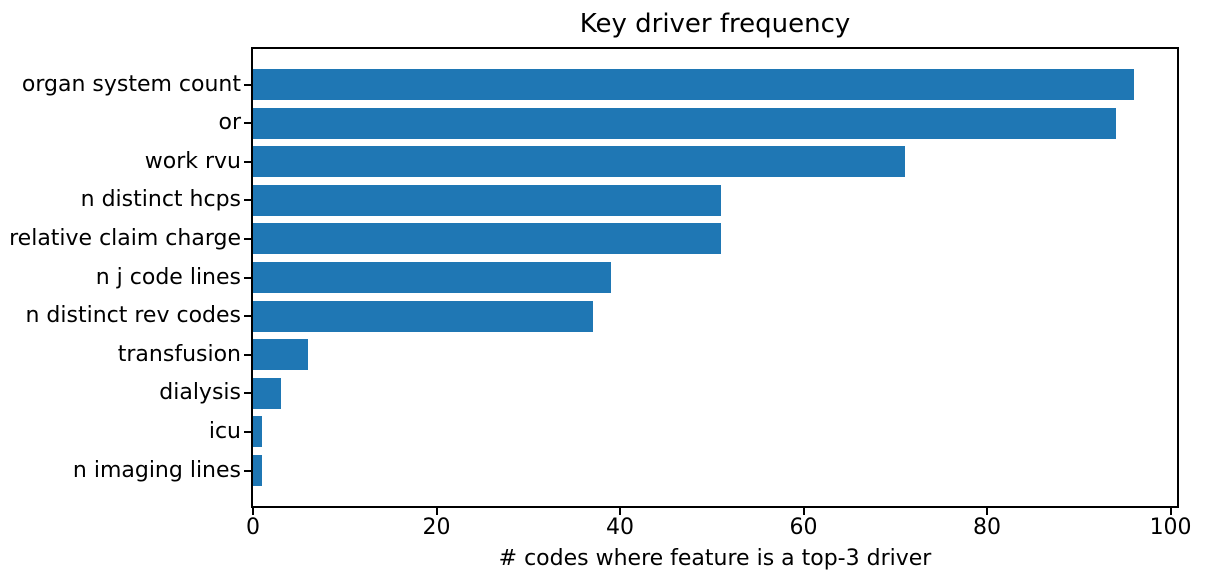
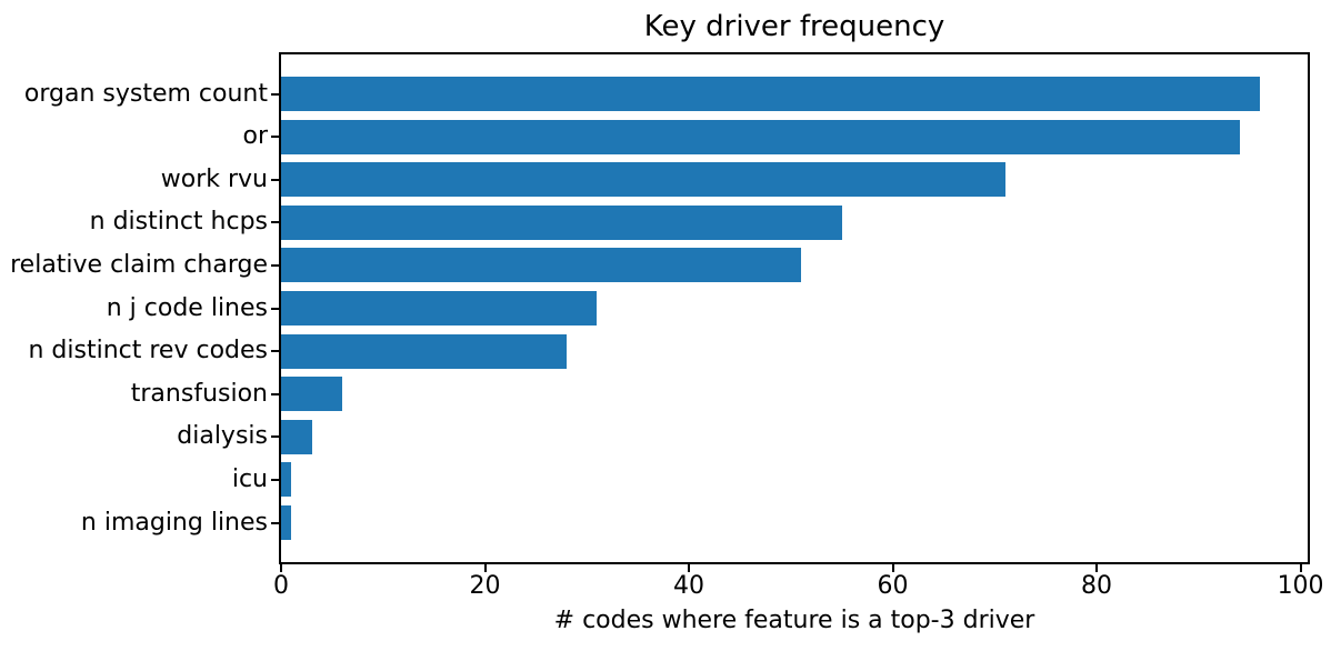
n distinct hcps: 51 -> 55
n j code lines: 39 -> 31
n distinct rev codes: 37 -> 28
